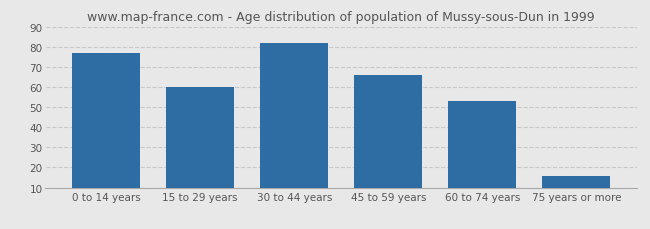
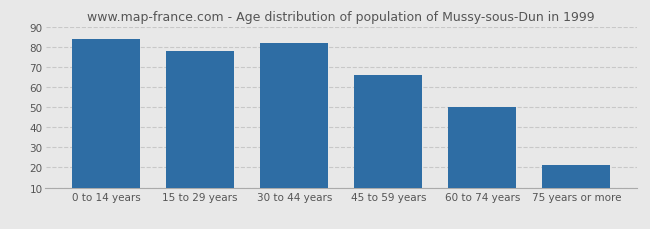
0 to 14 years: 77 -> 84
15 to 29 years: 60 -> 78
60 to 74 years: 53 -> 50
75 years or more: 16 -> 21
